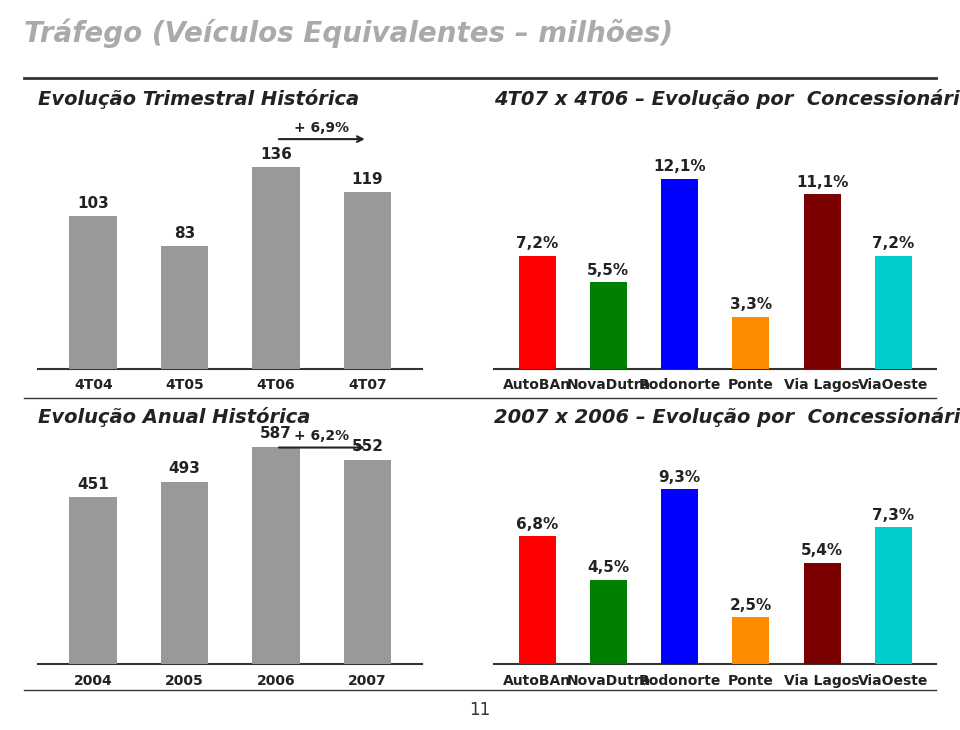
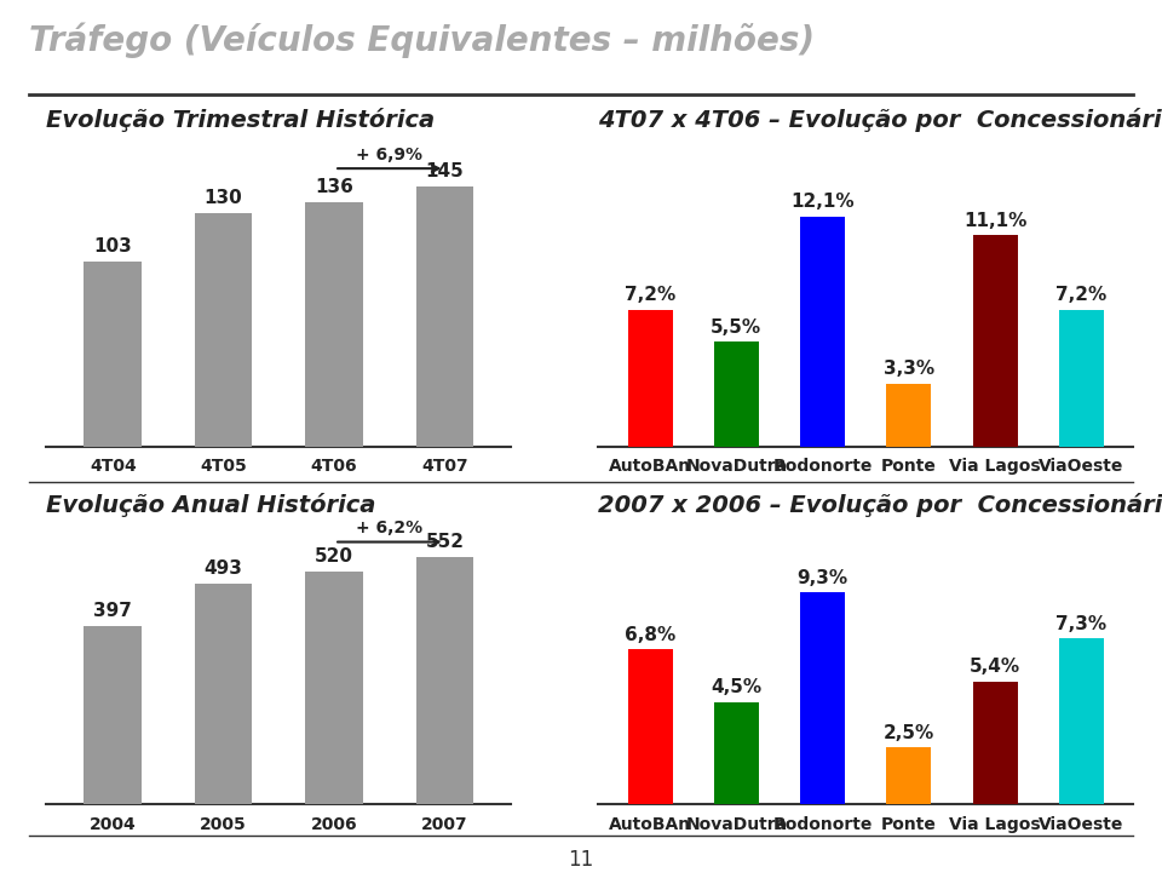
4T05: 83 -> 130
4T07: 119 -> 145
2004: 451 -> 397
2006: 587 -> 520
